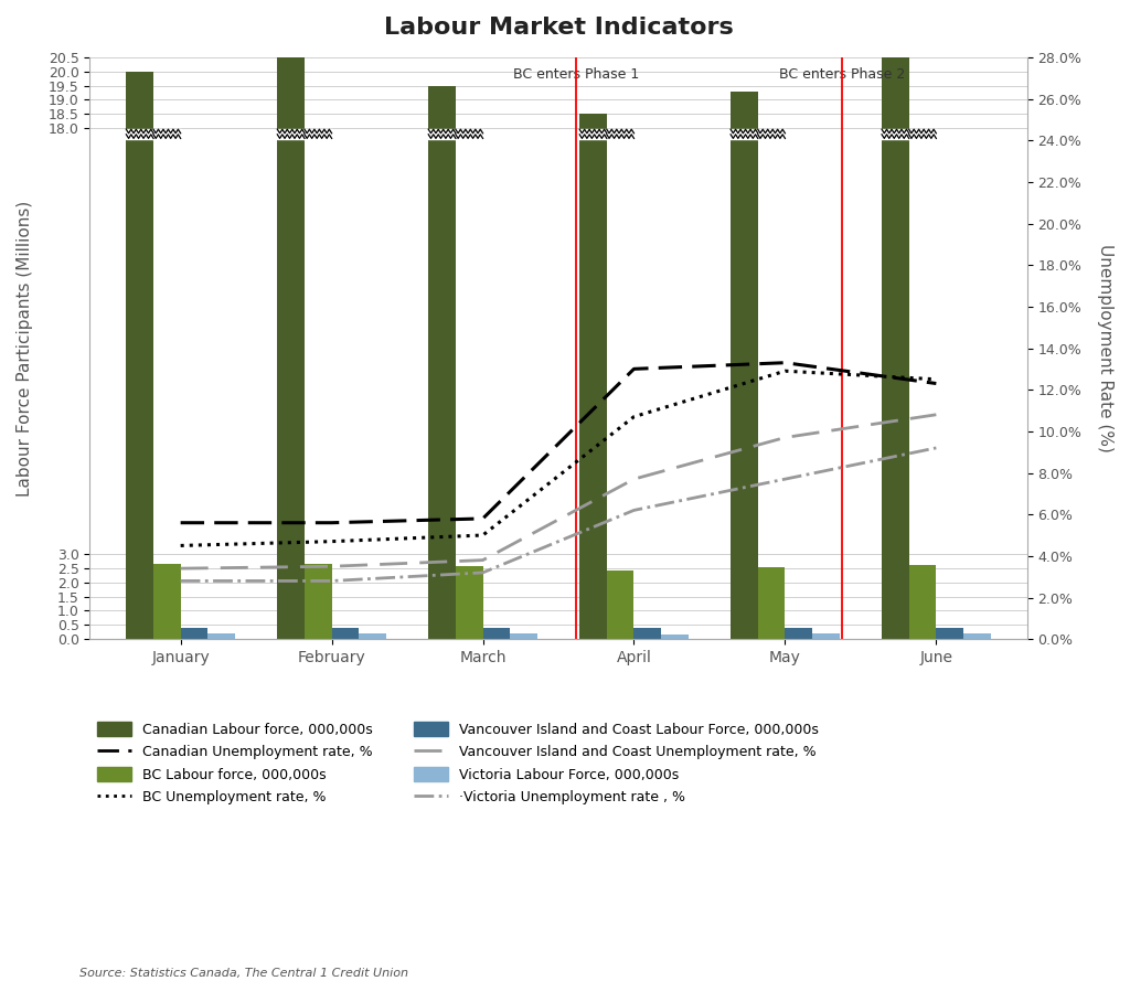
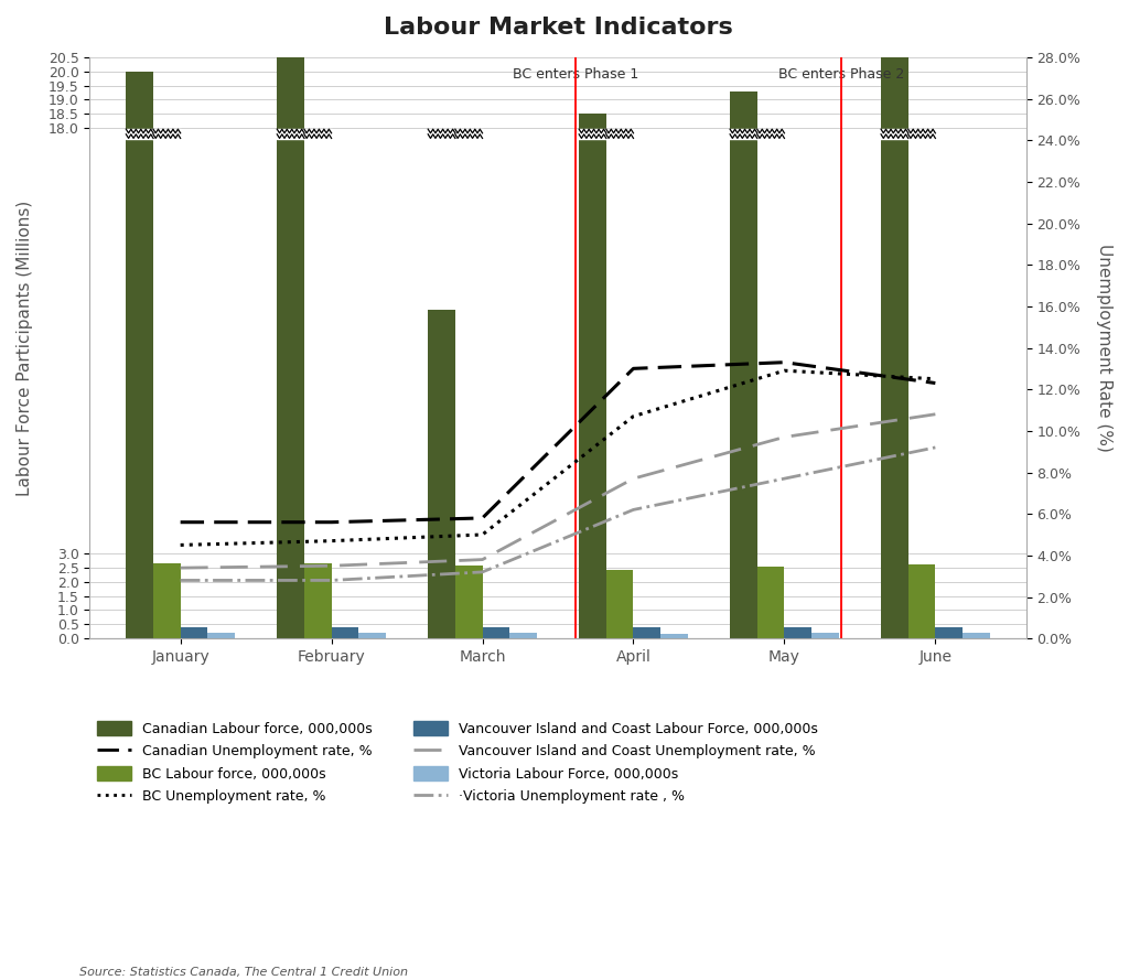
Canadian Labour force, 000,000s/March: 19.5 -> 11.6
